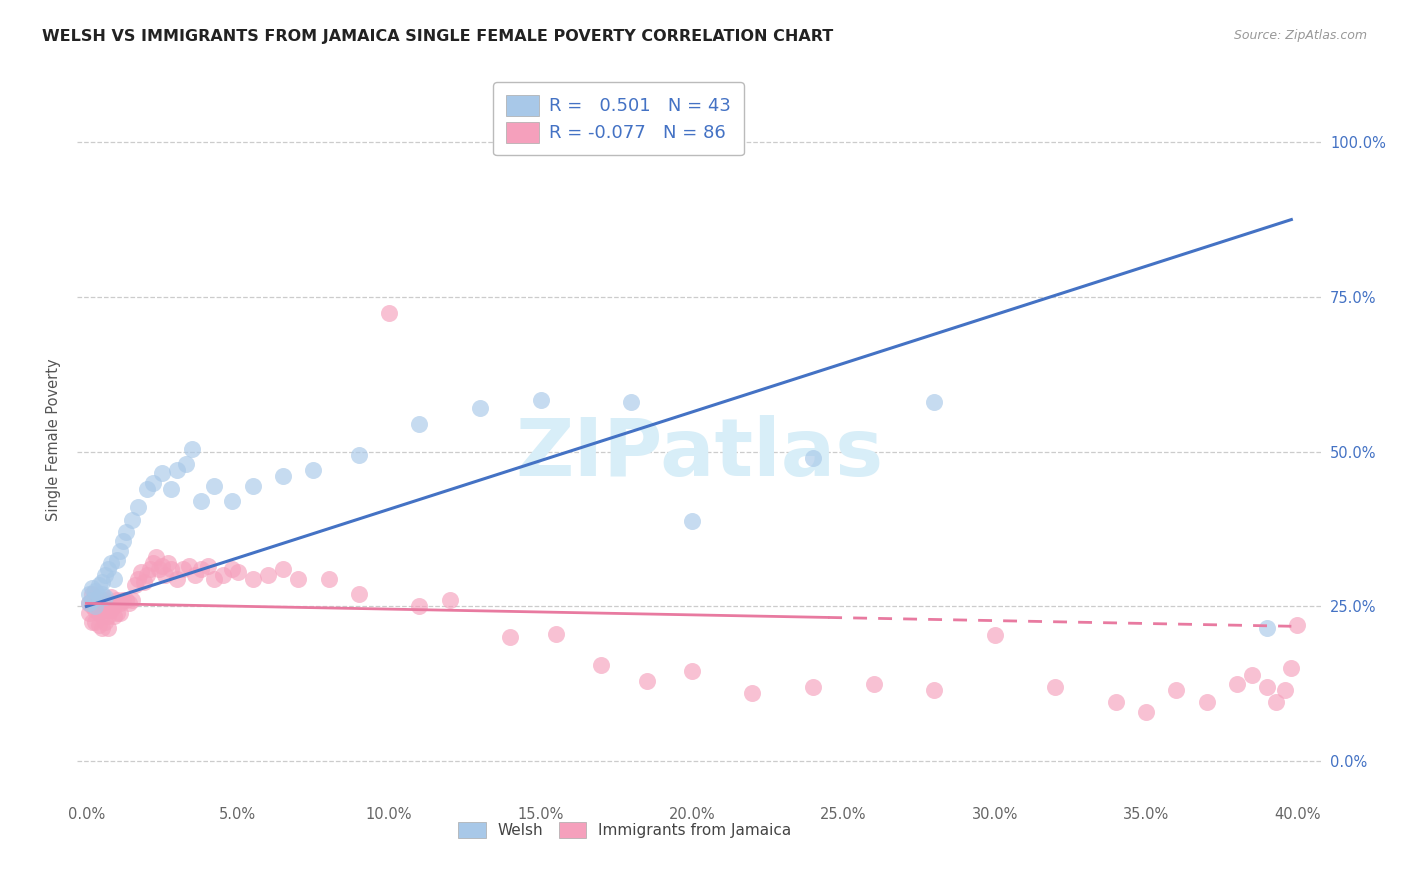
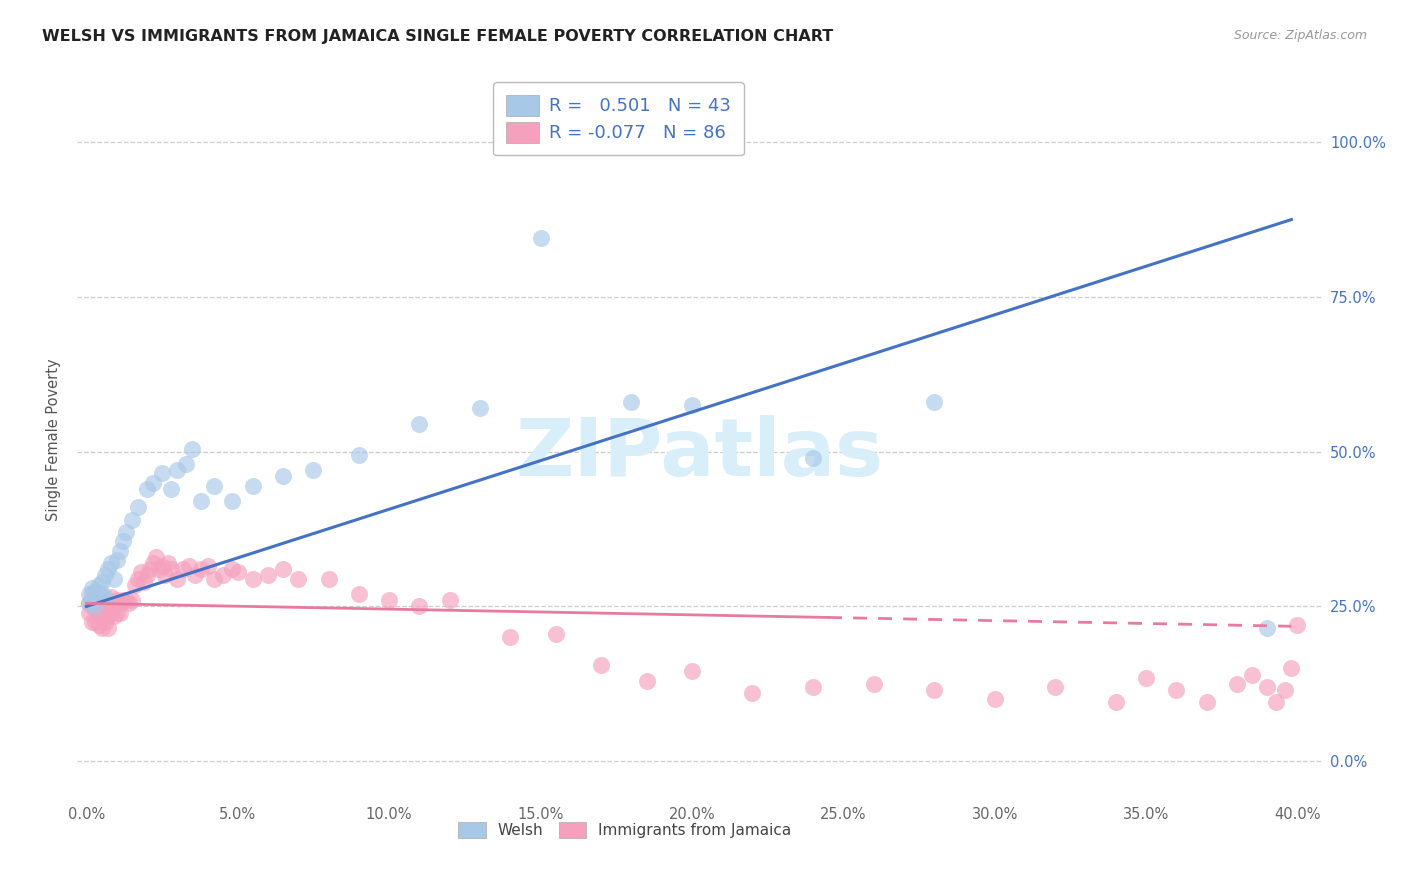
Immigrants from Jamaica/10.0%: 72.4% -> 26.0%
Welsh/15.0%: 58.4% -> 84.5%
Welsh/20.0%: 38.8% -> 57.5%
Immigrants from Jamaica/30.0%: 20.4% -> 10.0%
Immigrants from Jamaica/35.0%: 8.0% -> 13.5%
